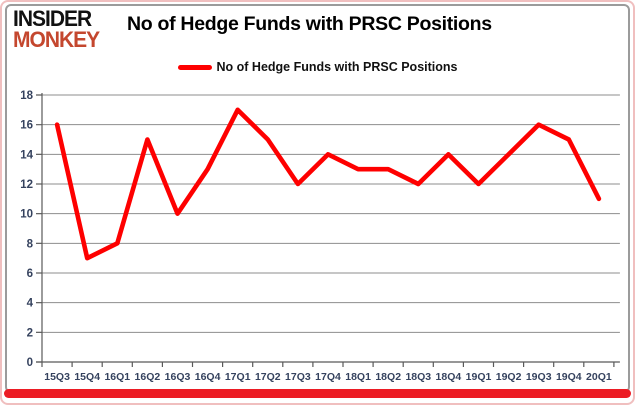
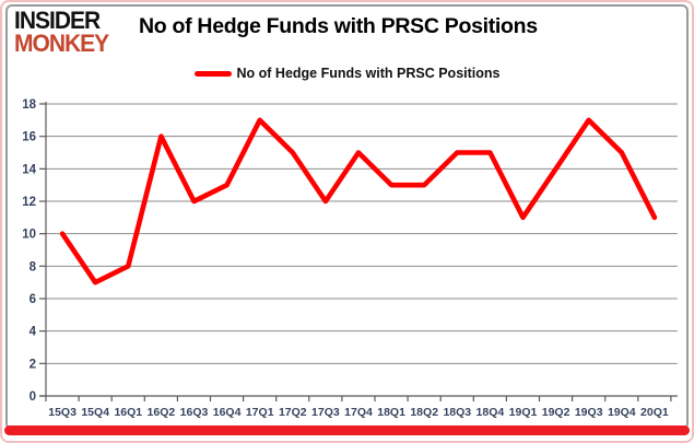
15Q3: 16 -> 10
16Q2: 15 -> 16
16Q3: 10 -> 12
17Q4: 14 -> 15
18Q3: 12 -> 15
18Q4: 14 -> 15
19Q1: 12 -> 11
19Q3: 16 -> 17
